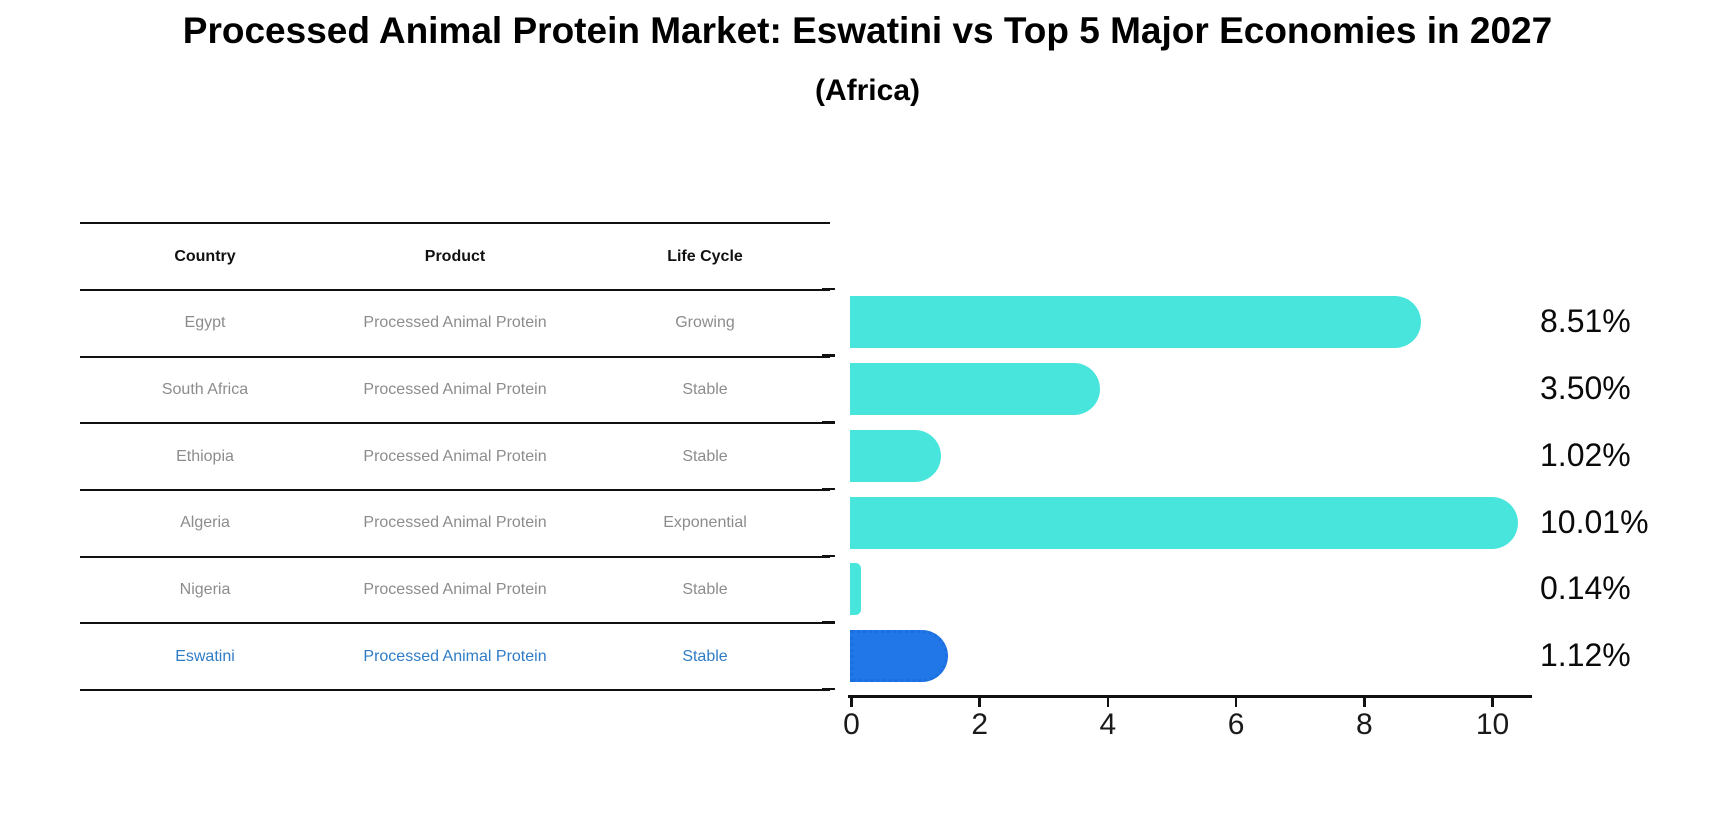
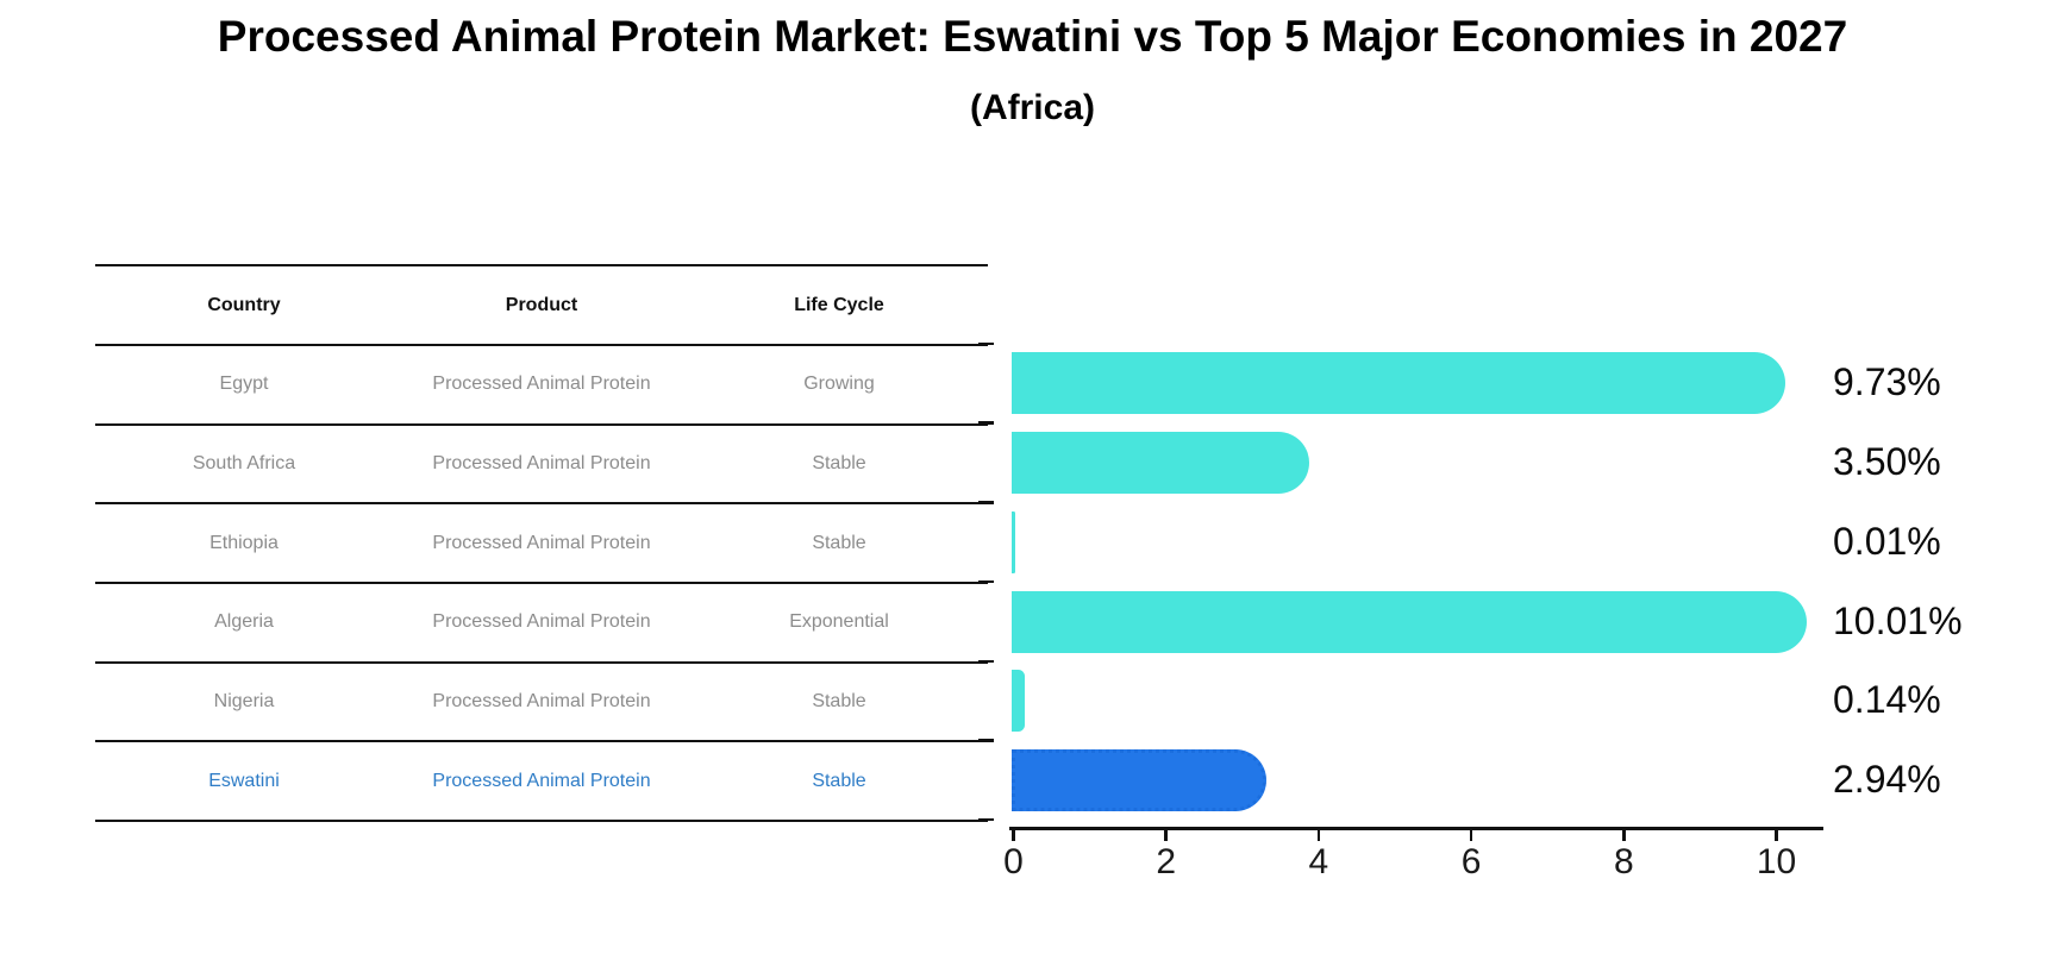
Egypt: 8.51% -> 9.73%
Ethiopia: 1.02% -> 0.01%
Eswatini: 1.12% -> 2.94%
